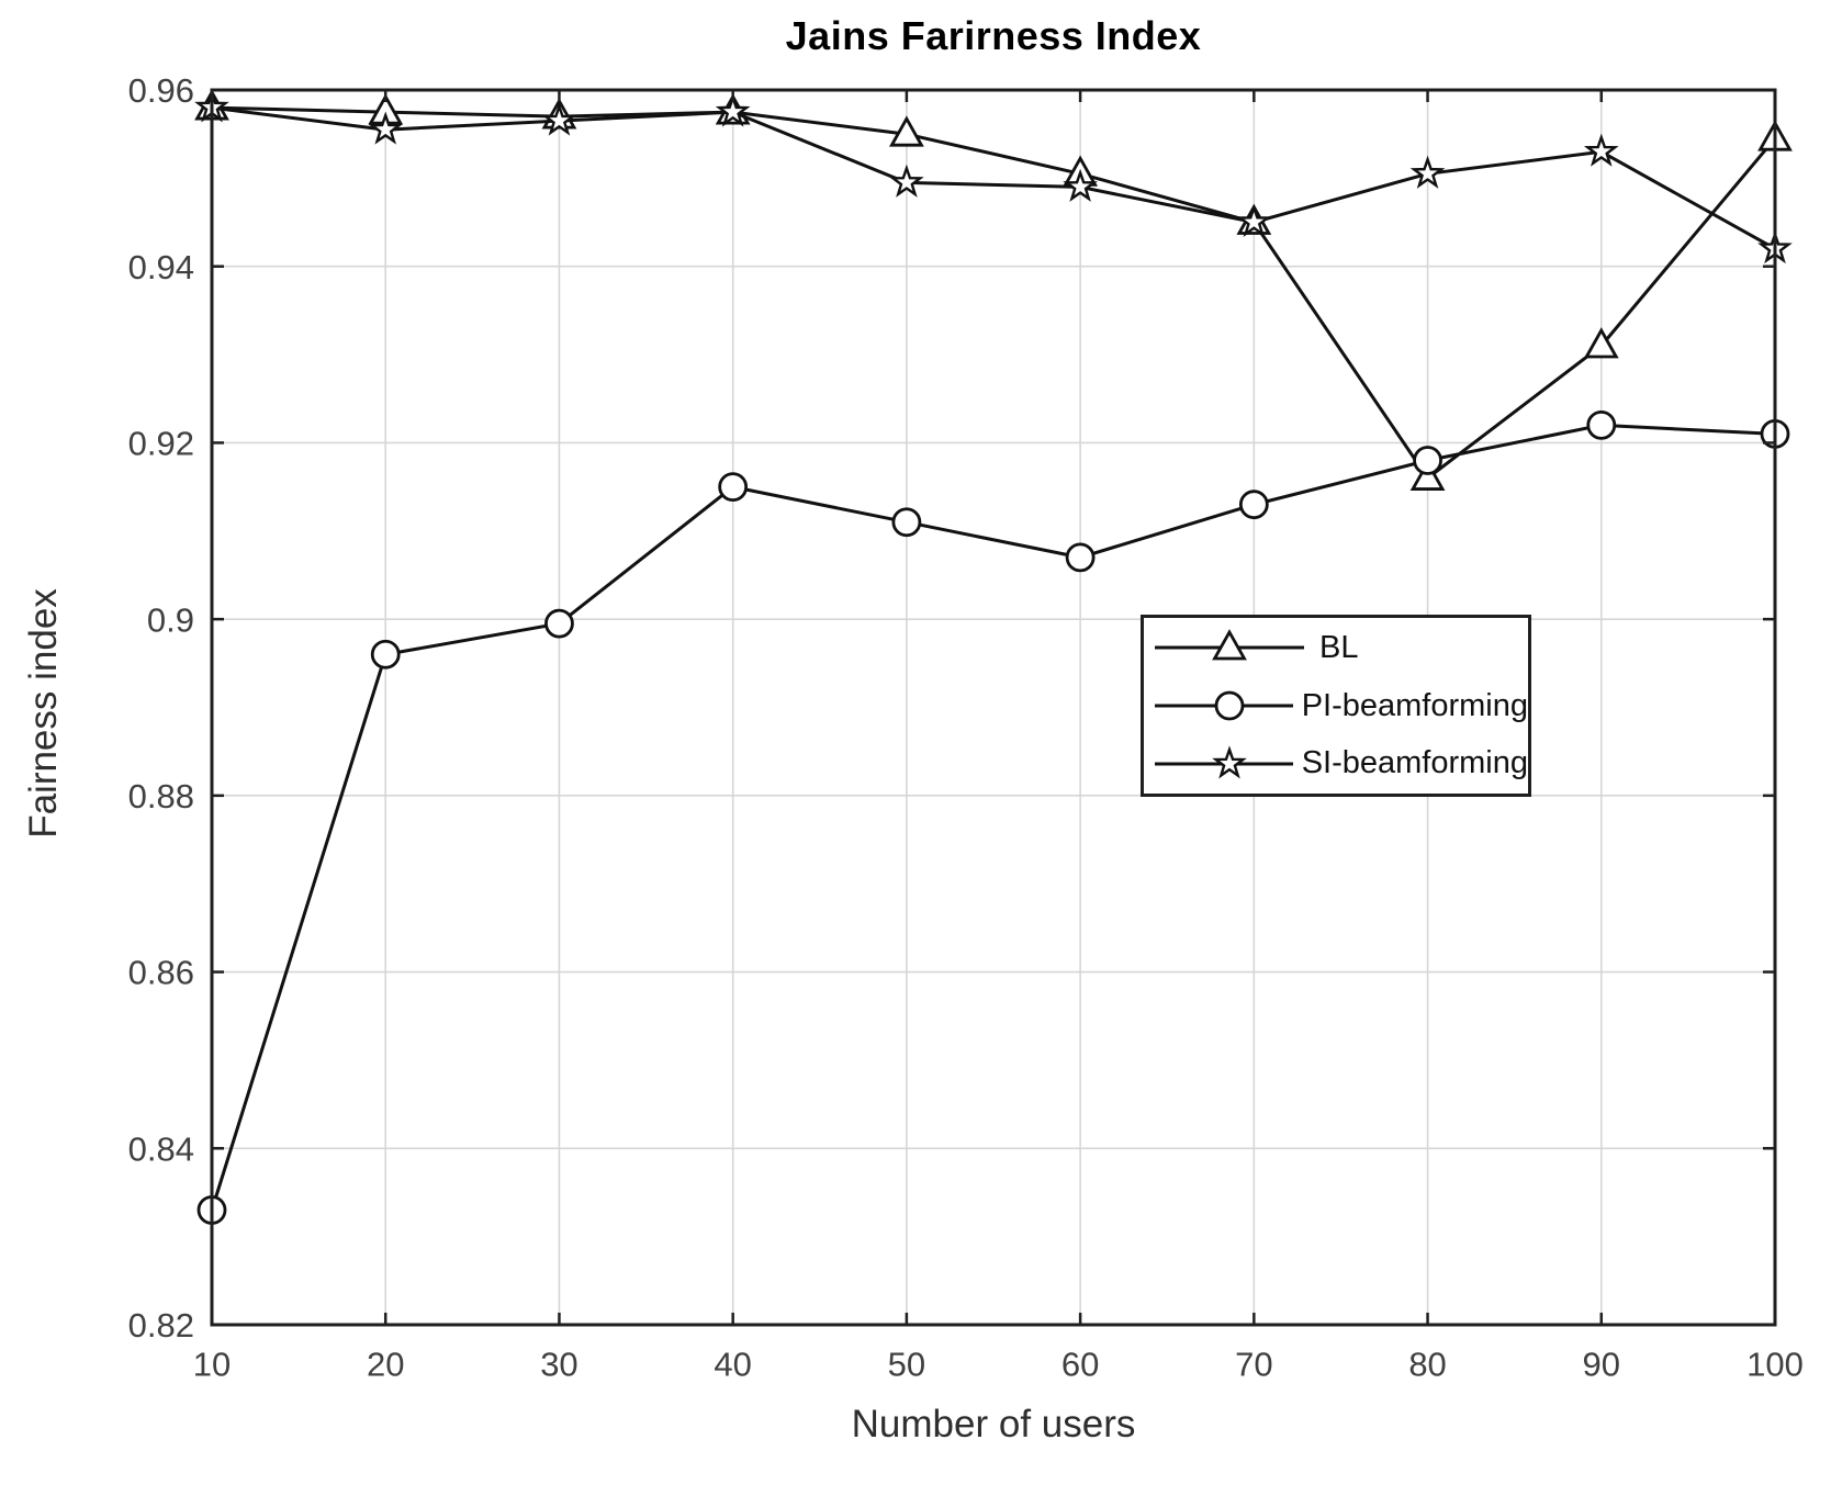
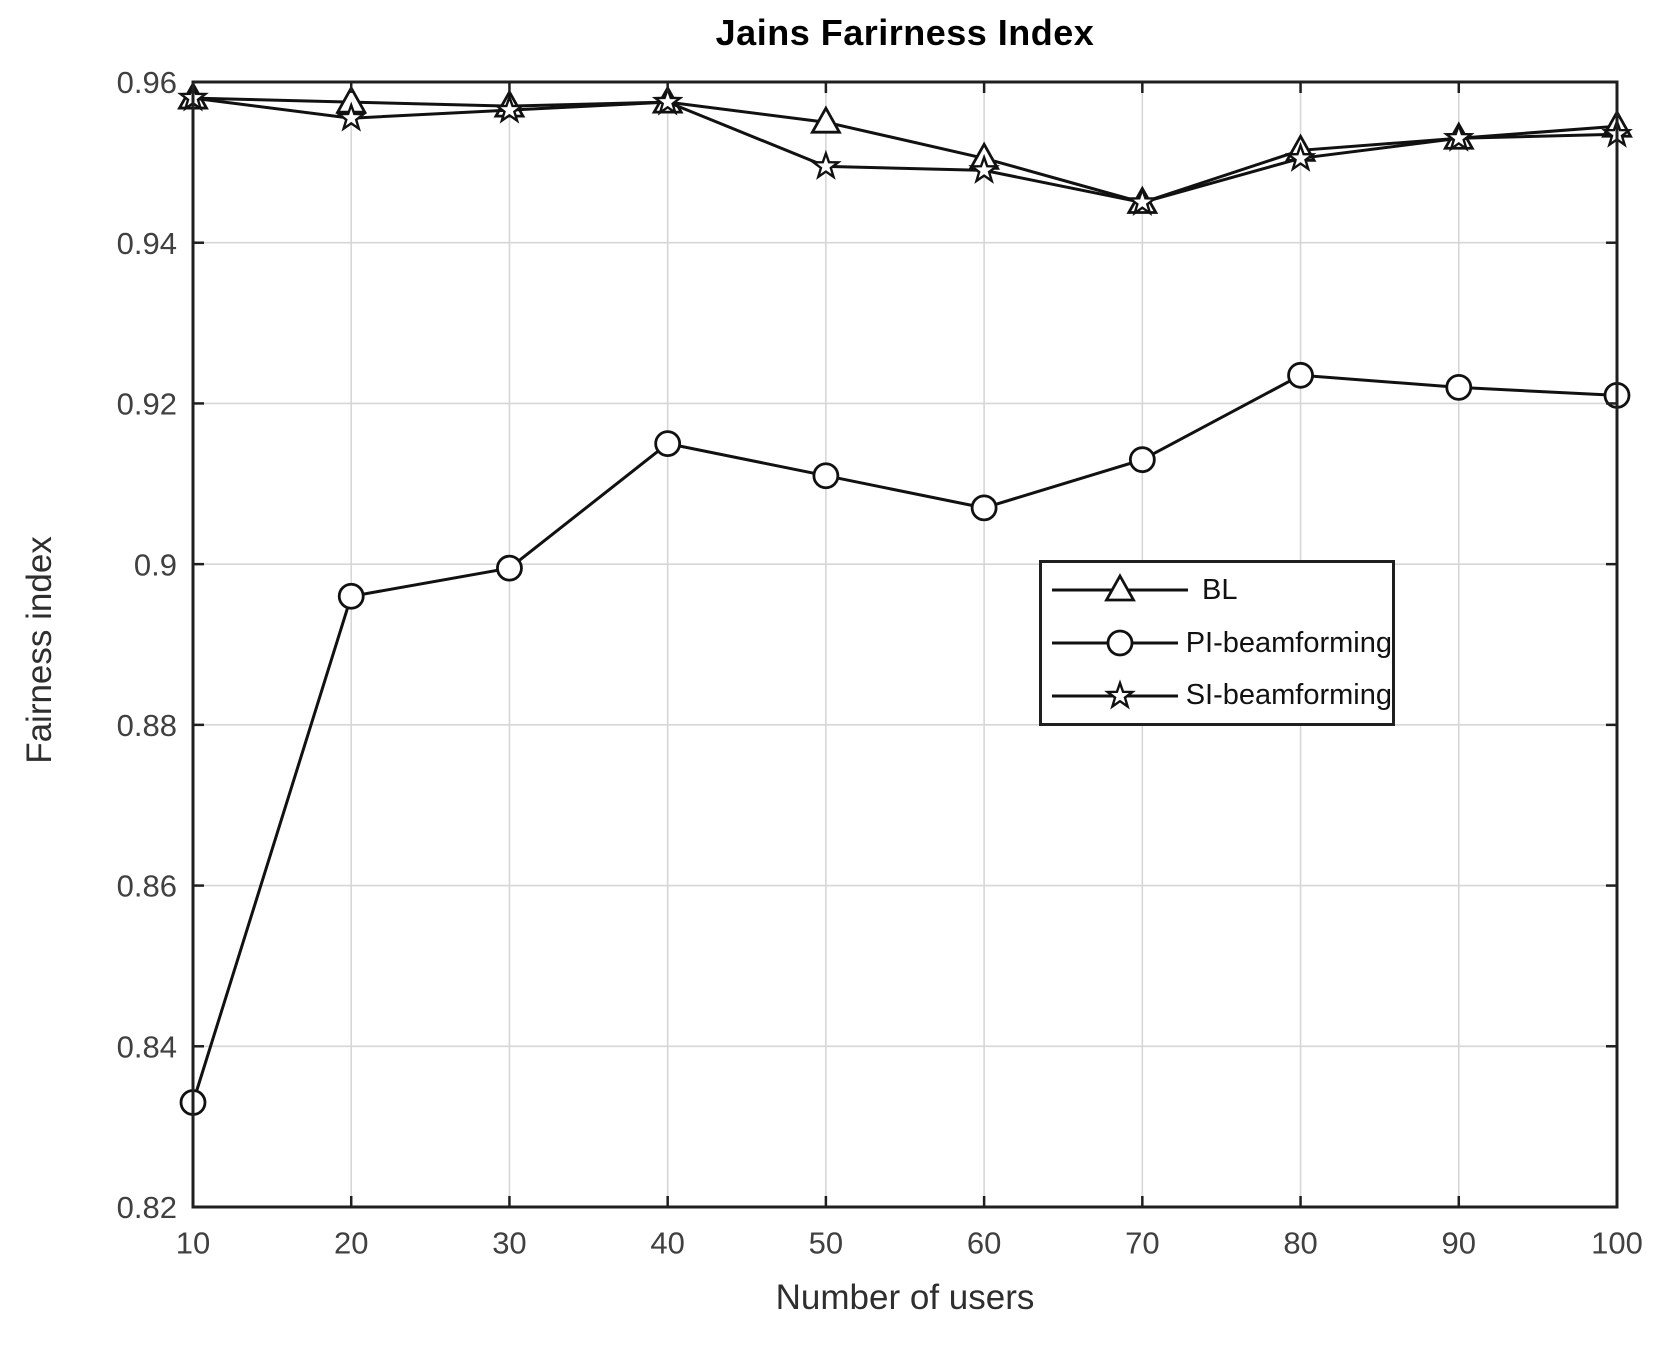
BL/80: 0.916 -> 0.952
PI-beamforming/80: 0.918 -> 0.923
BL/90: 0.931 -> 0.953
SI-beamforming/100: 0.942 -> 0.954
